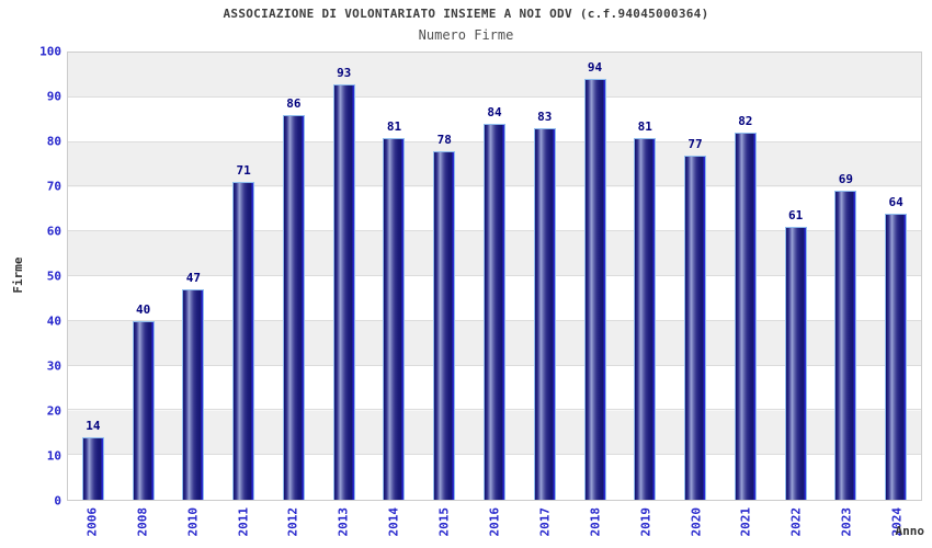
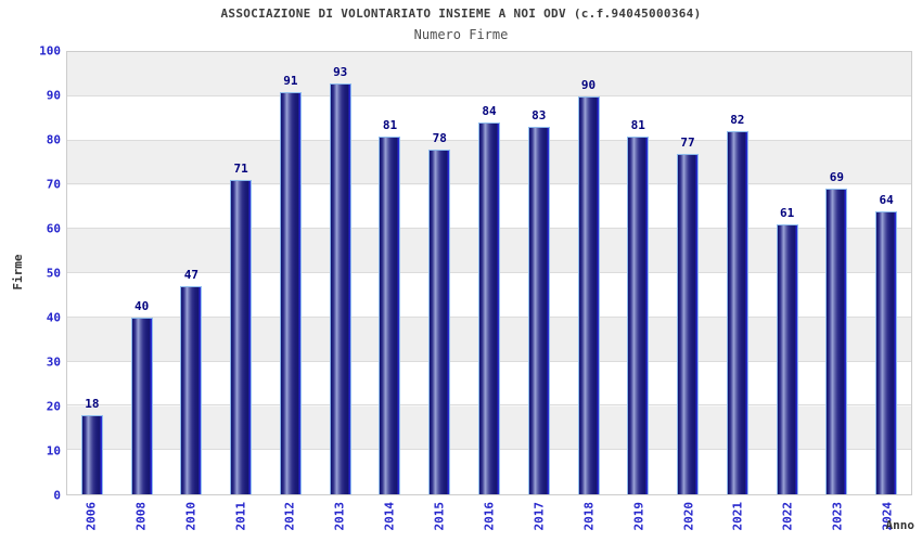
2006: 14 -> 18
2012: 86 -> 91
2018: 94 -> 90
